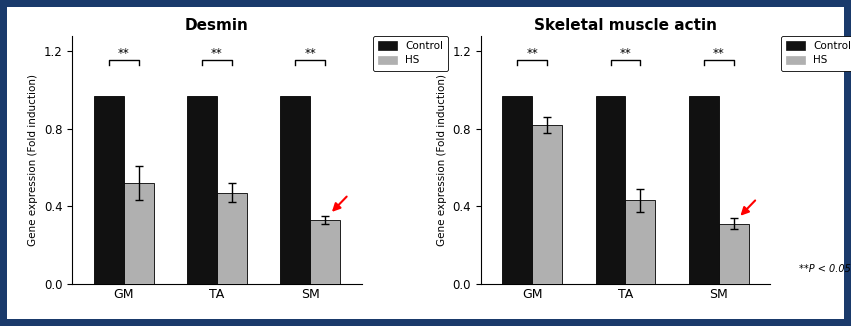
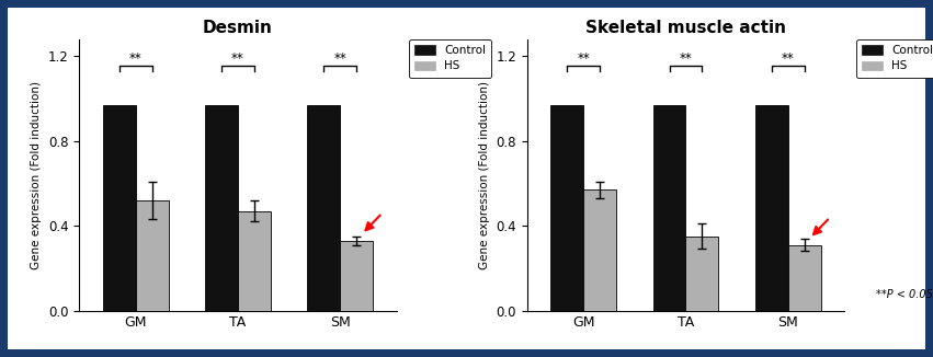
Skeletal muscle actin/HS/GM: 0.82 -> 0.57
Skeletal muscle actin/HS/TA: 0.43 -> 0.35
